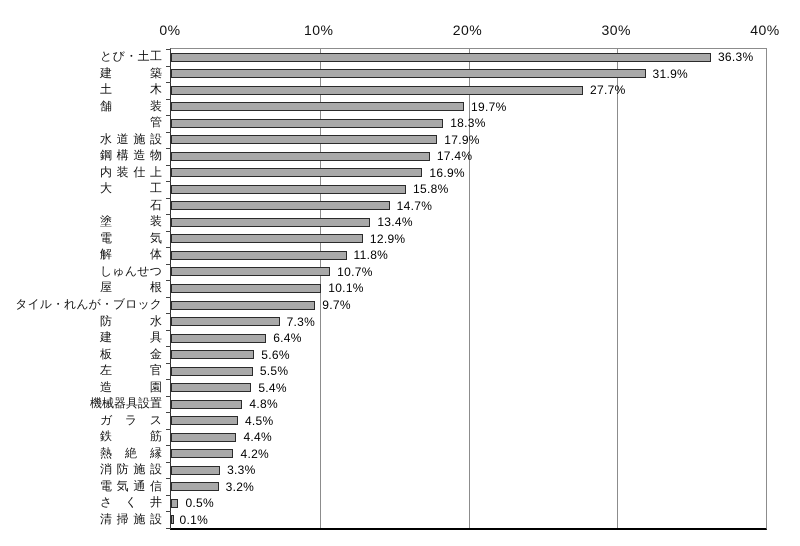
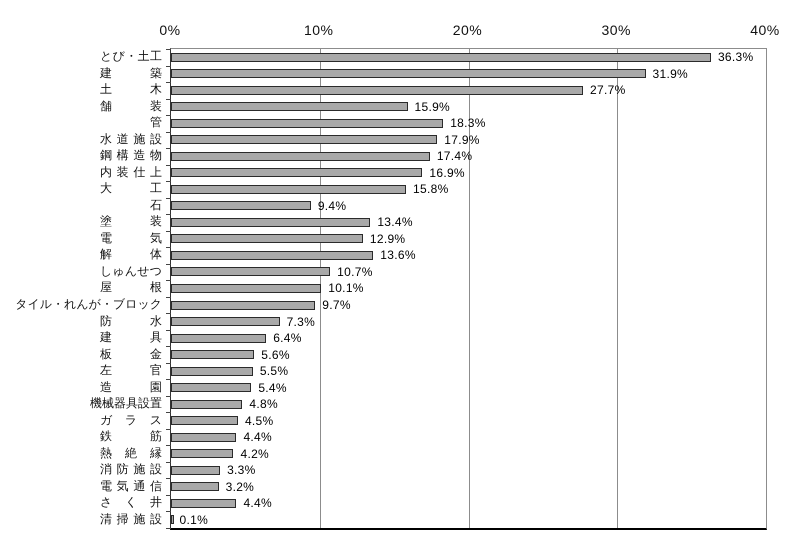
舗装: 19.7% -> 15.9%
石: 14.7% -> 9.4%
解体: 11.8% -> 13.6%
さく井: 0.5% -> 4.4%
